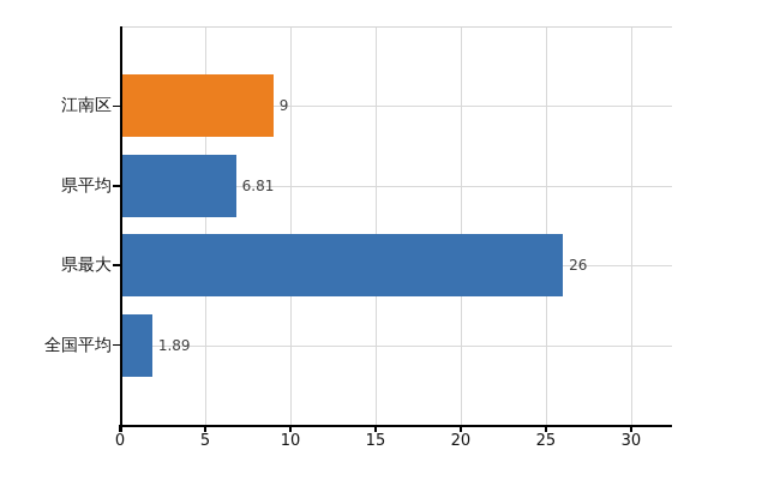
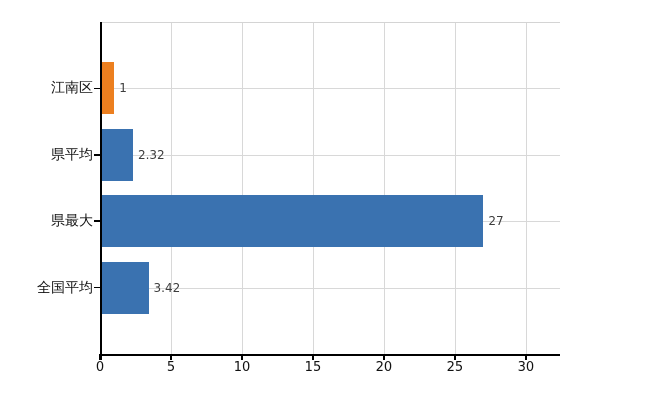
江南区: 9 -> 1
県平均: 6.81 -> 2.32
県最大: 26 -> 27
全国平均: 1.89 -> 3.42
